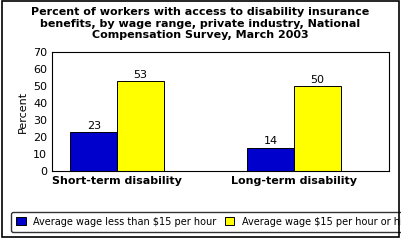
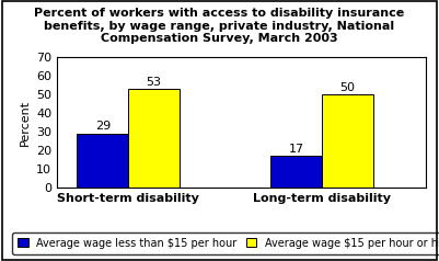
Average wage less than $15 per hour/Short-term disability: 23 -> 29
Average wage less than $15 per hour/Long-term disability: 14 -> 17
